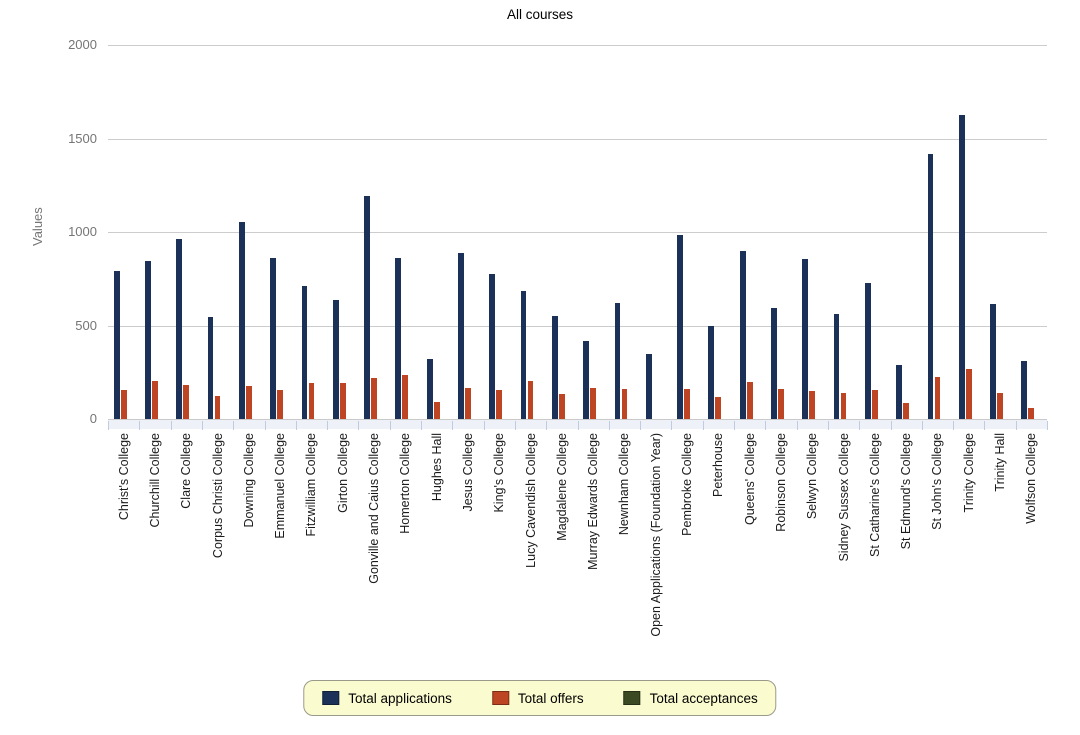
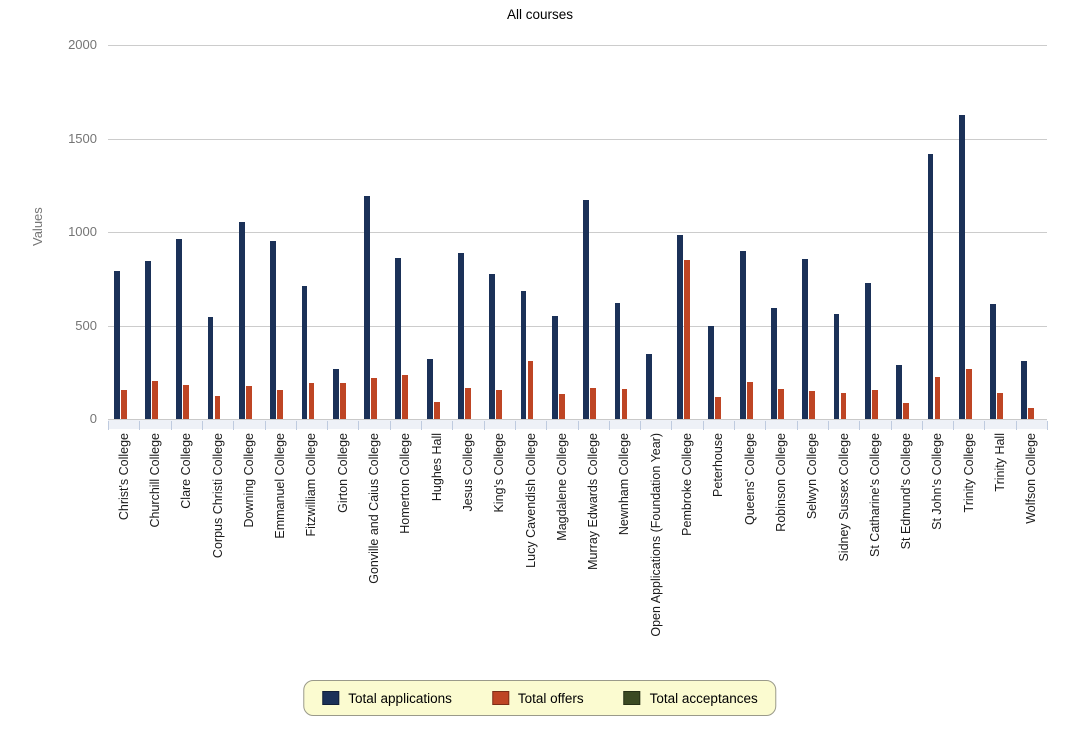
Total applications/Emmanuel College: 860 -> 950
Total applications/Girton College: 640 -> 270
Total offers/Lucy Cavendish College: 200 -> 310
Total applications/Murray Edwards College: 420 -> 1170
Total offers/Pembroke College: 160 -> 850
